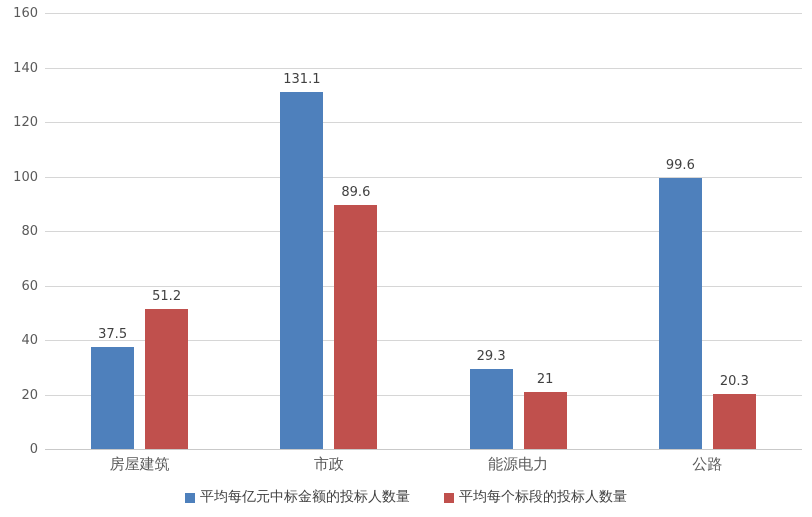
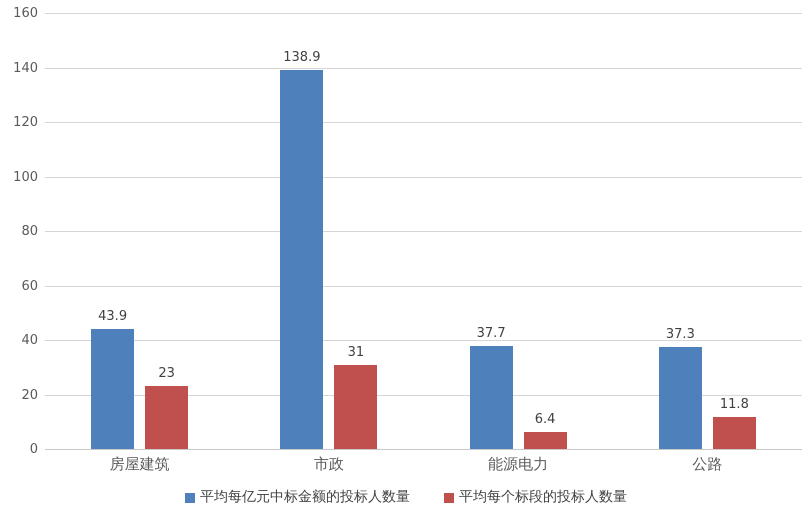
平均每亿元中标金额的投标人数量/房屋建筑: 37.5 -> 43.9
平均每个标段的投标人数量/房屋建筑: 51.2 -> 23
平均每亿元中标金额的投标人数量/市政: 131.1 -> 138.9
平均每个标段的投标人数量/市政: 89.6 -> 31
平均每亿元中标金额的投标人数量/能源电力: 29.3 -> 37.7
平均每个标段的投标人数量/能源电力: 21 -> 6.4
平均每亿元中标金额的投标人数量/公路: 99.6 -> 37.3
平均每个标段的投标人数量/公路: 20.3 -> 11.8
